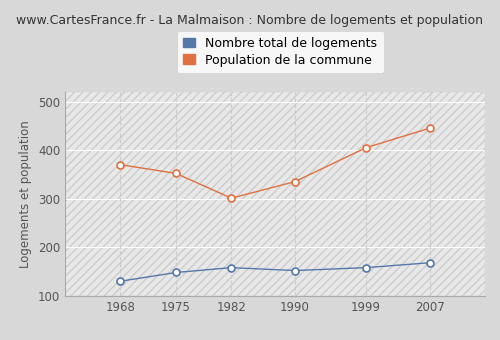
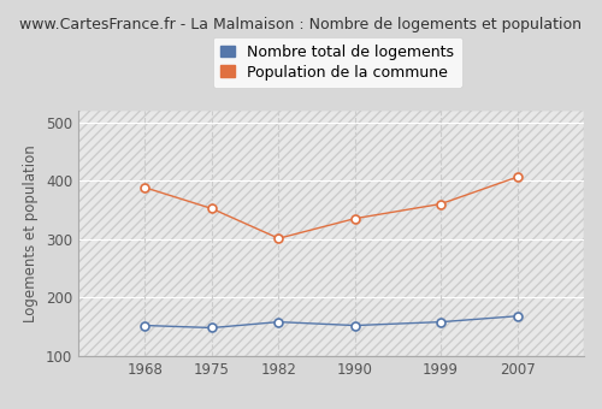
Nombre total de logements/1968: 130 -> 152
Population de la commune/1968: 370 -> 388
Population de la commune/1999: 405 -> 360
Population de la commune/2007: 445 -> 406
